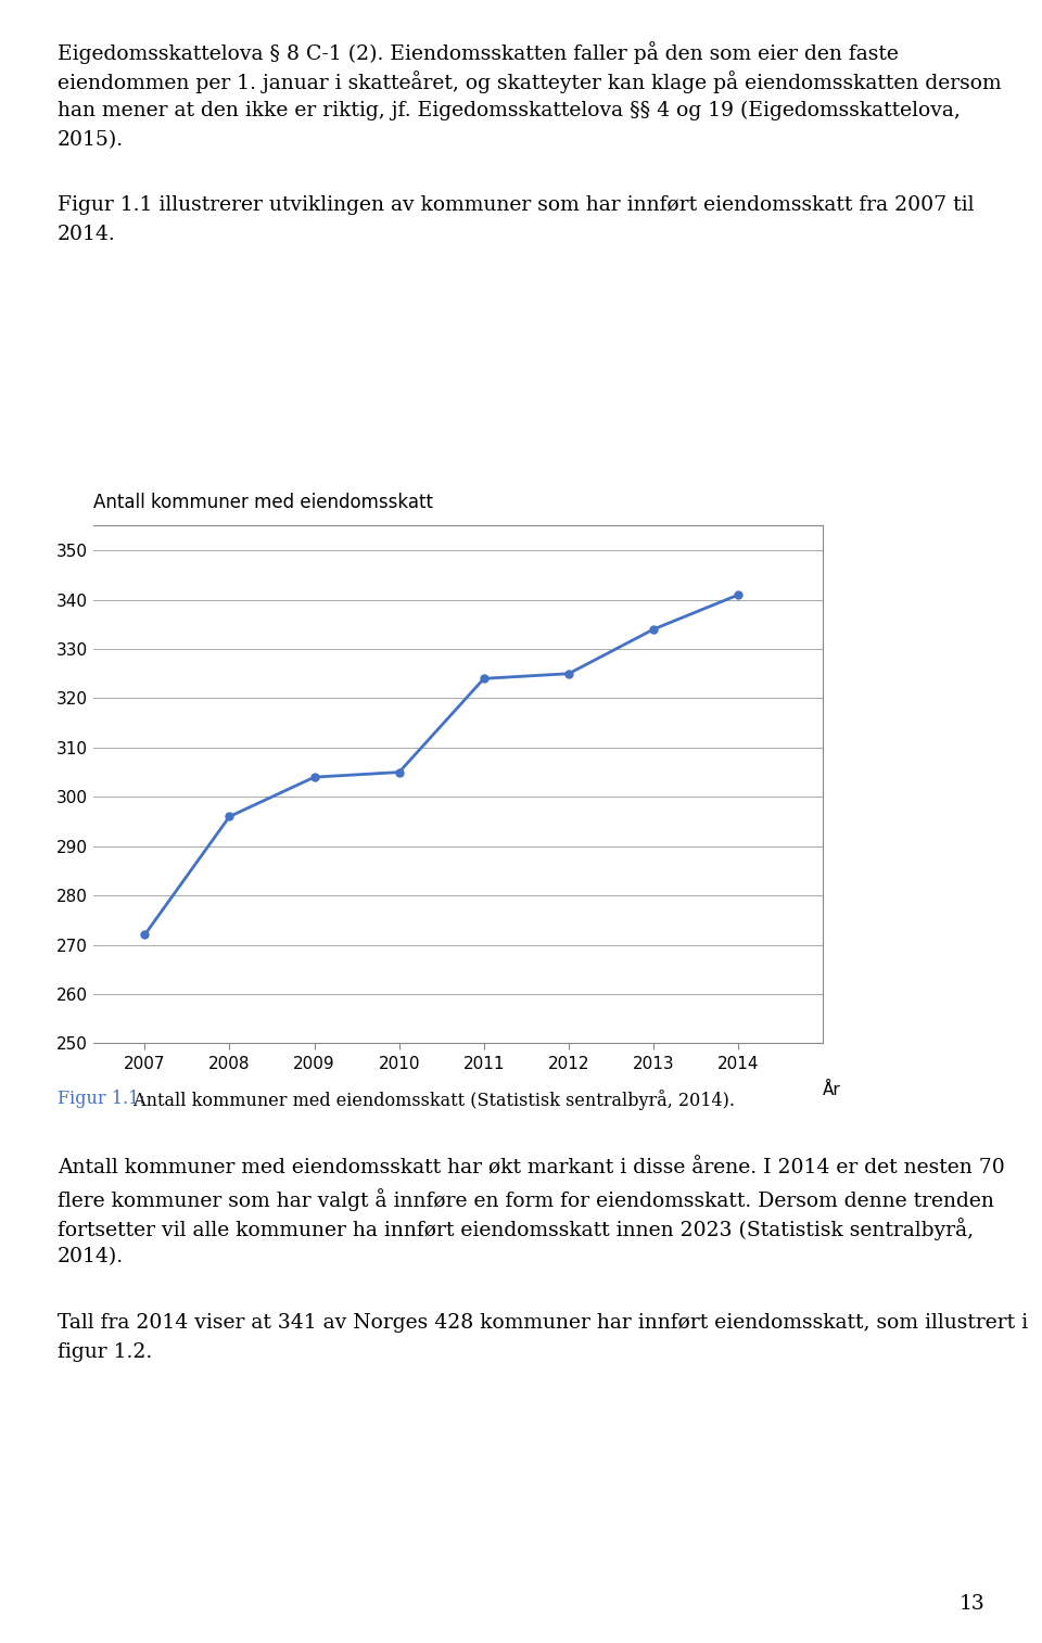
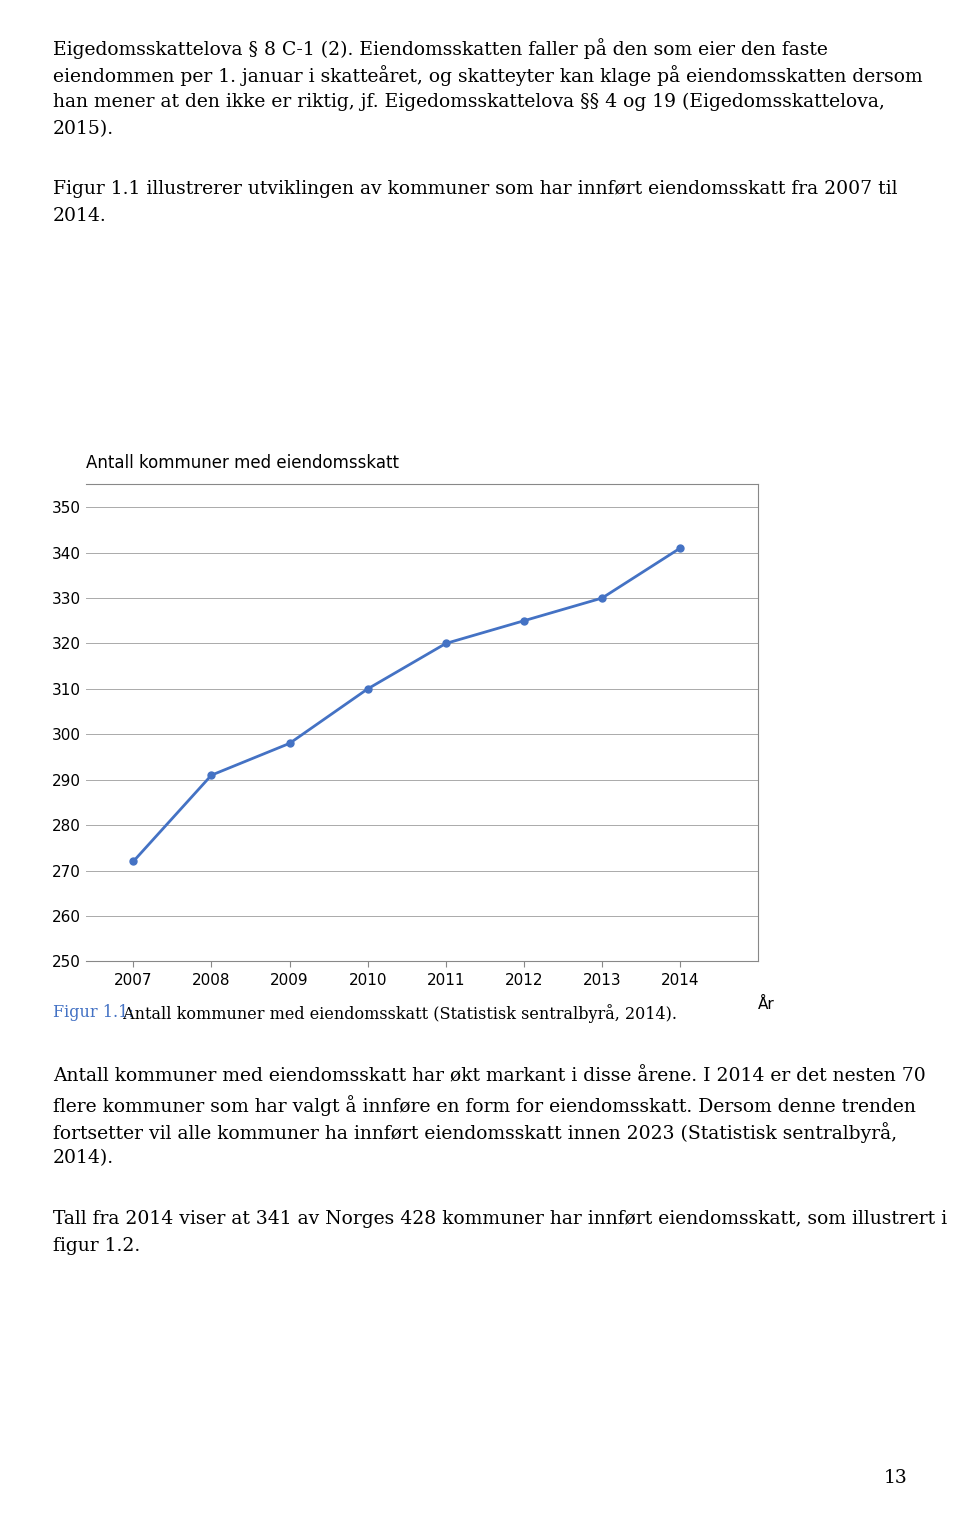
2008: 296 -> 291
2009: 304 -> 298
2010: 305 -> 310
2011: 324 -> 320
2013: 334 -> 330
